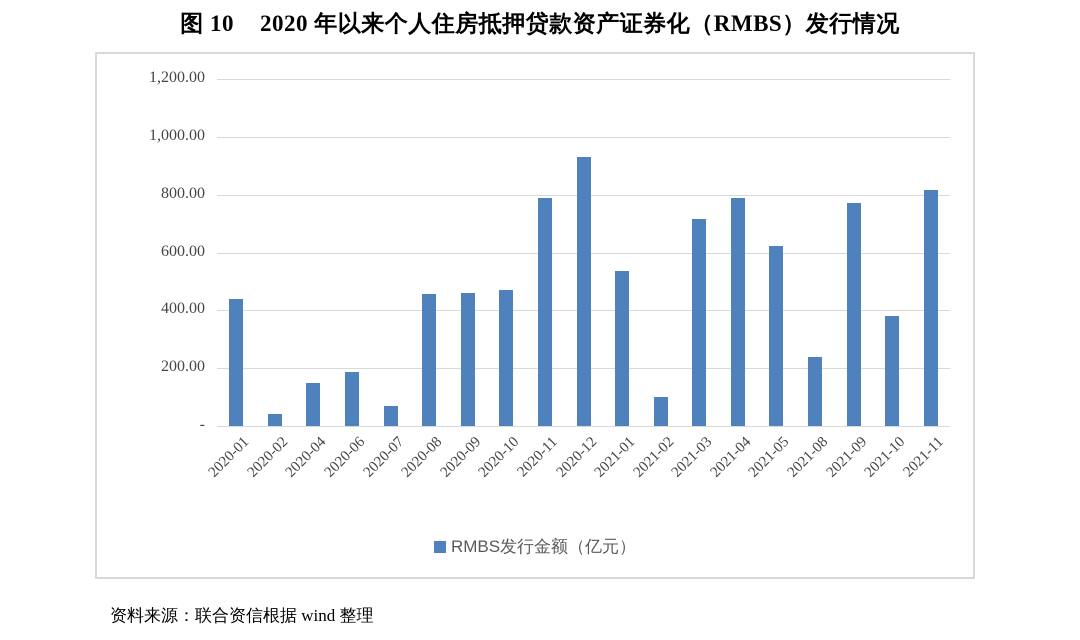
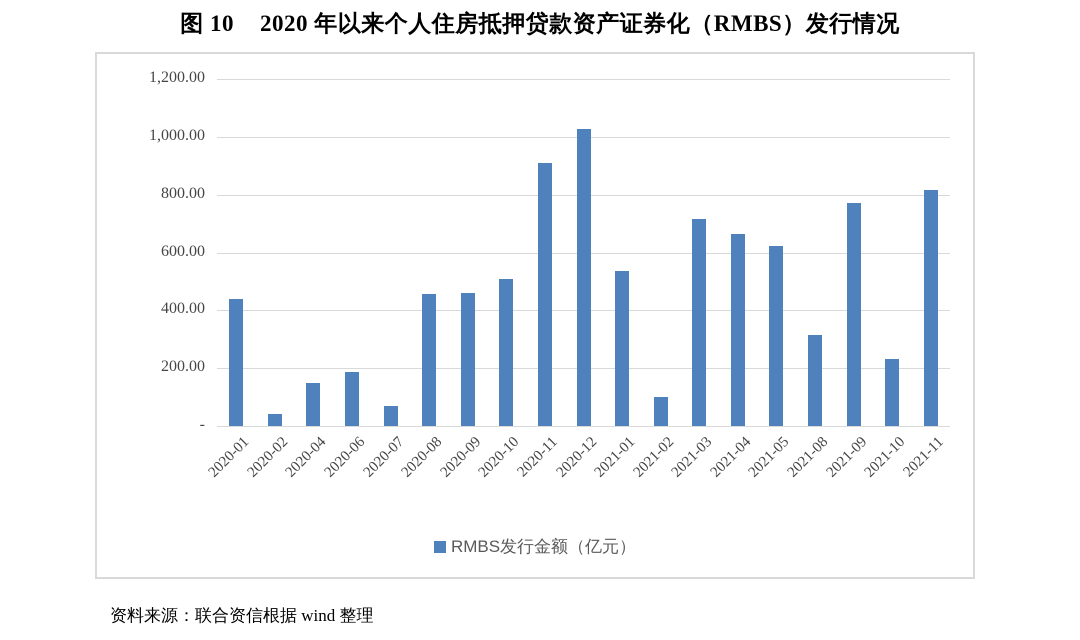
2020-10: 470 -> 510
2020-11: 790 -> 910
2020-12: 930 -> 1030
2021-04: 790 -> 660
2021-08: 240 -> 310
2021-10: 380 -> 230
